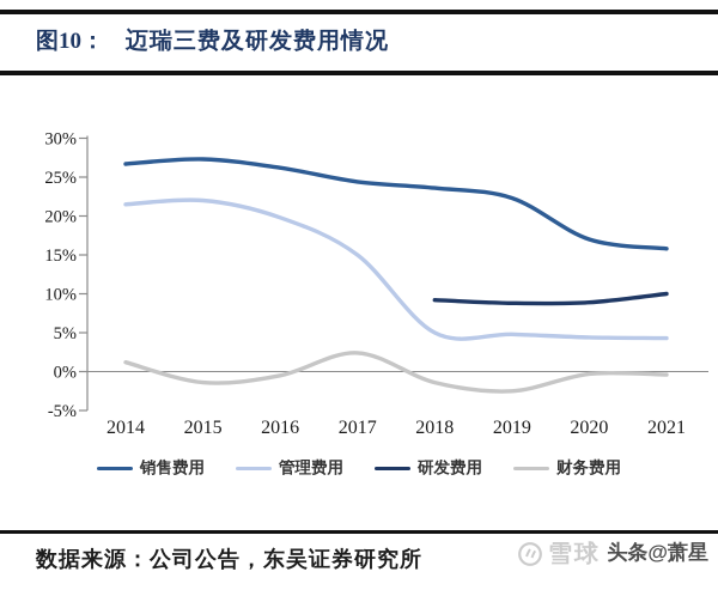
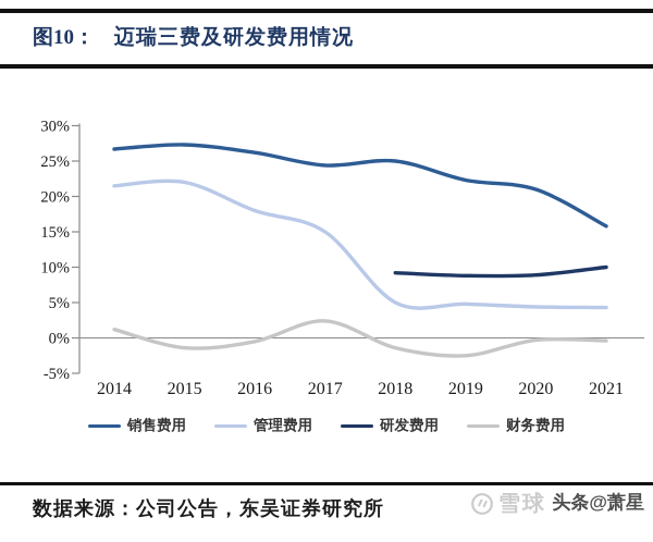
管理费用/2016: 20% -> 18%
销售费用/2018: 24% -> 25%
销售费用/2020: 17% -> 21%
